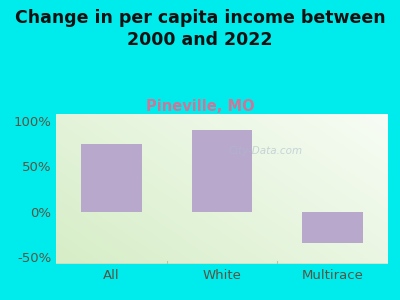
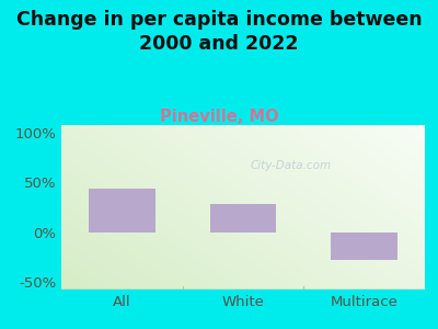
All: 75% -> 44%
White: 90% -> 28%
Multirace: -35% -> -28%
